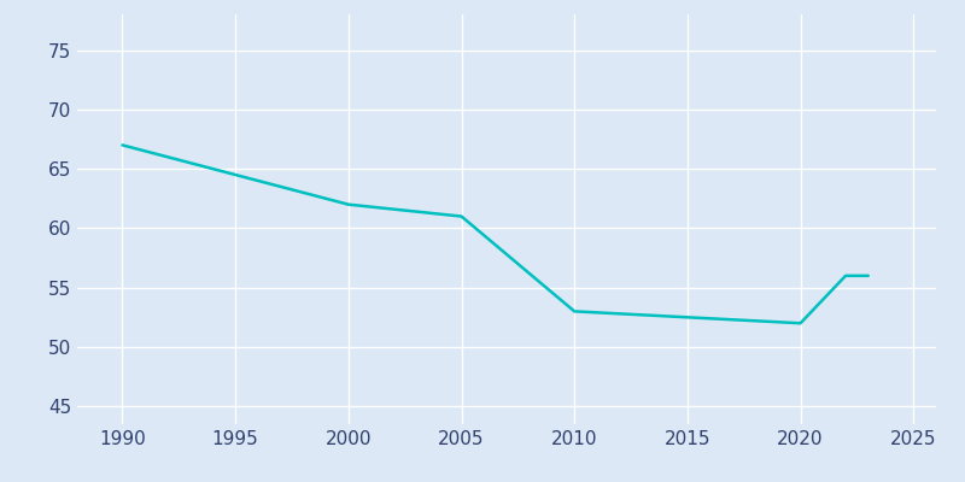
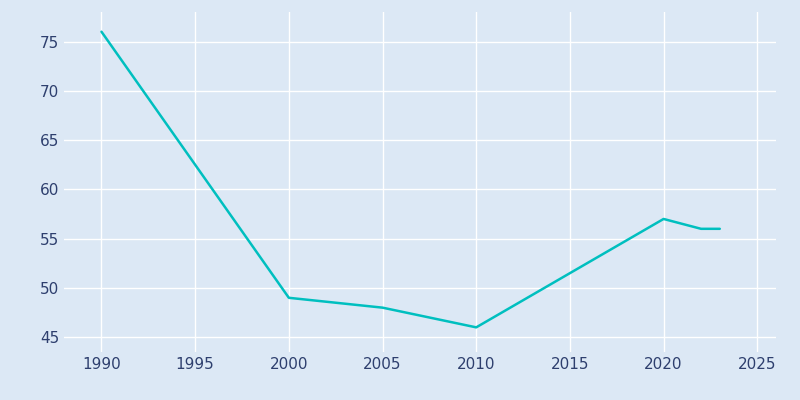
1990: 67 -> 76
2000: 62 -> 49
2005: 61 -> 48
2010: 53 -> 46
2020: 52 -> 57
